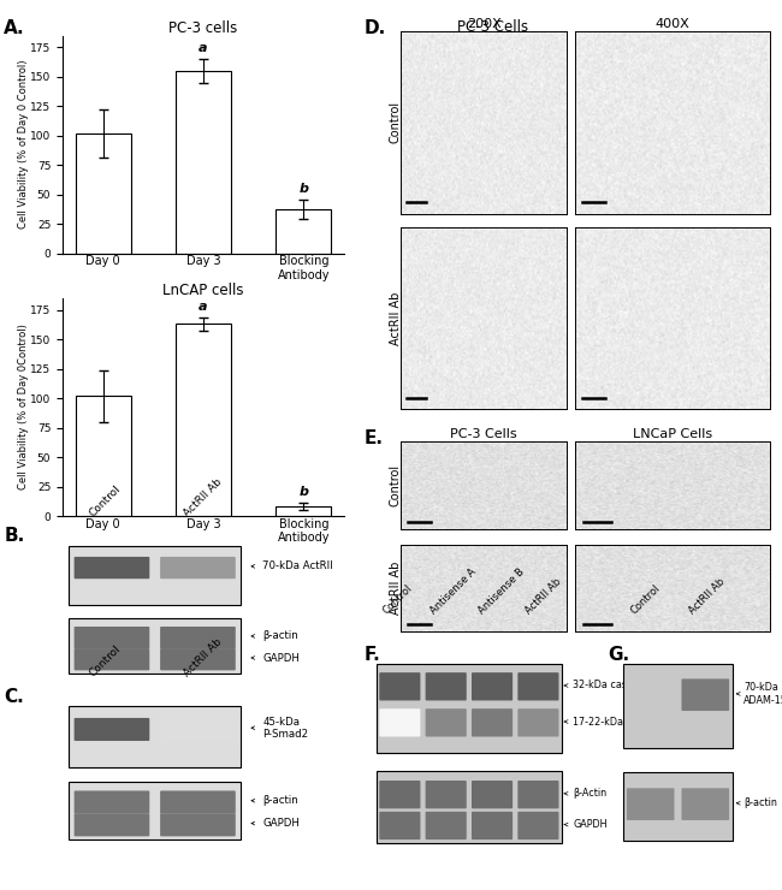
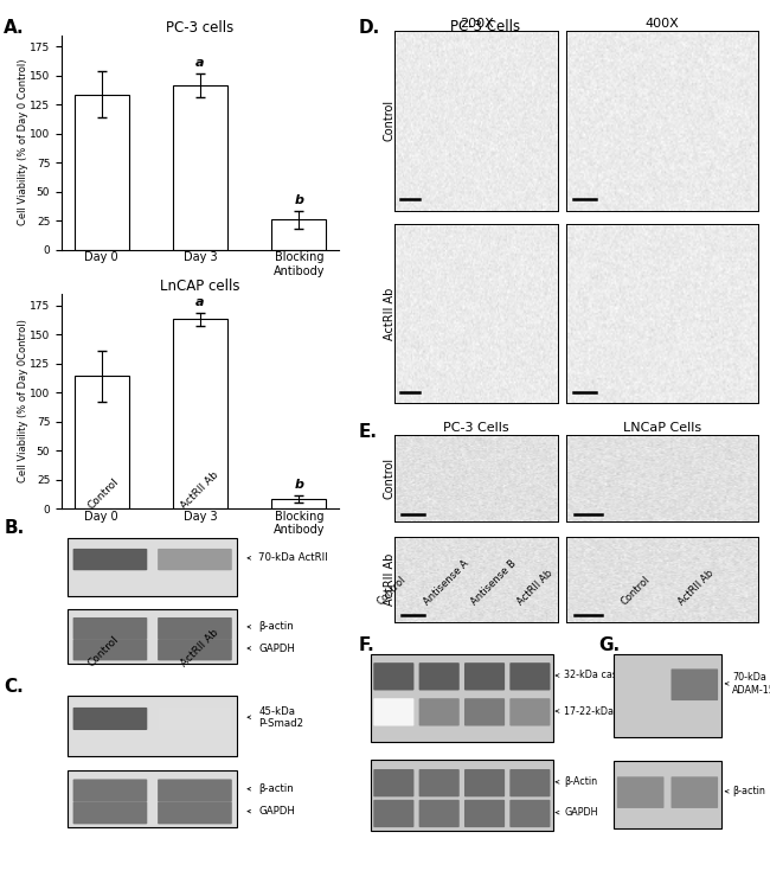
PC-3 cells/Day 0: 102 -> 134
PC-3 cells/Day 3: 155 -> 142
PC-3 cells/Blocking Antibody: 38 -> 26
LnCAP cells/Day 0: 102 -> 114
